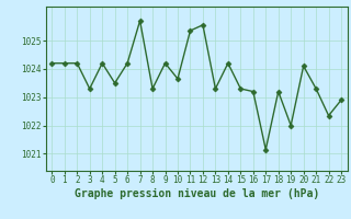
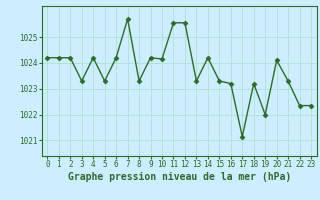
5: 1023.50 -> 1023.30
10: 1023.65 -> 1024.15
11: 1025.35 -> 1025.55
23: 1022.90 -> 1022.35
